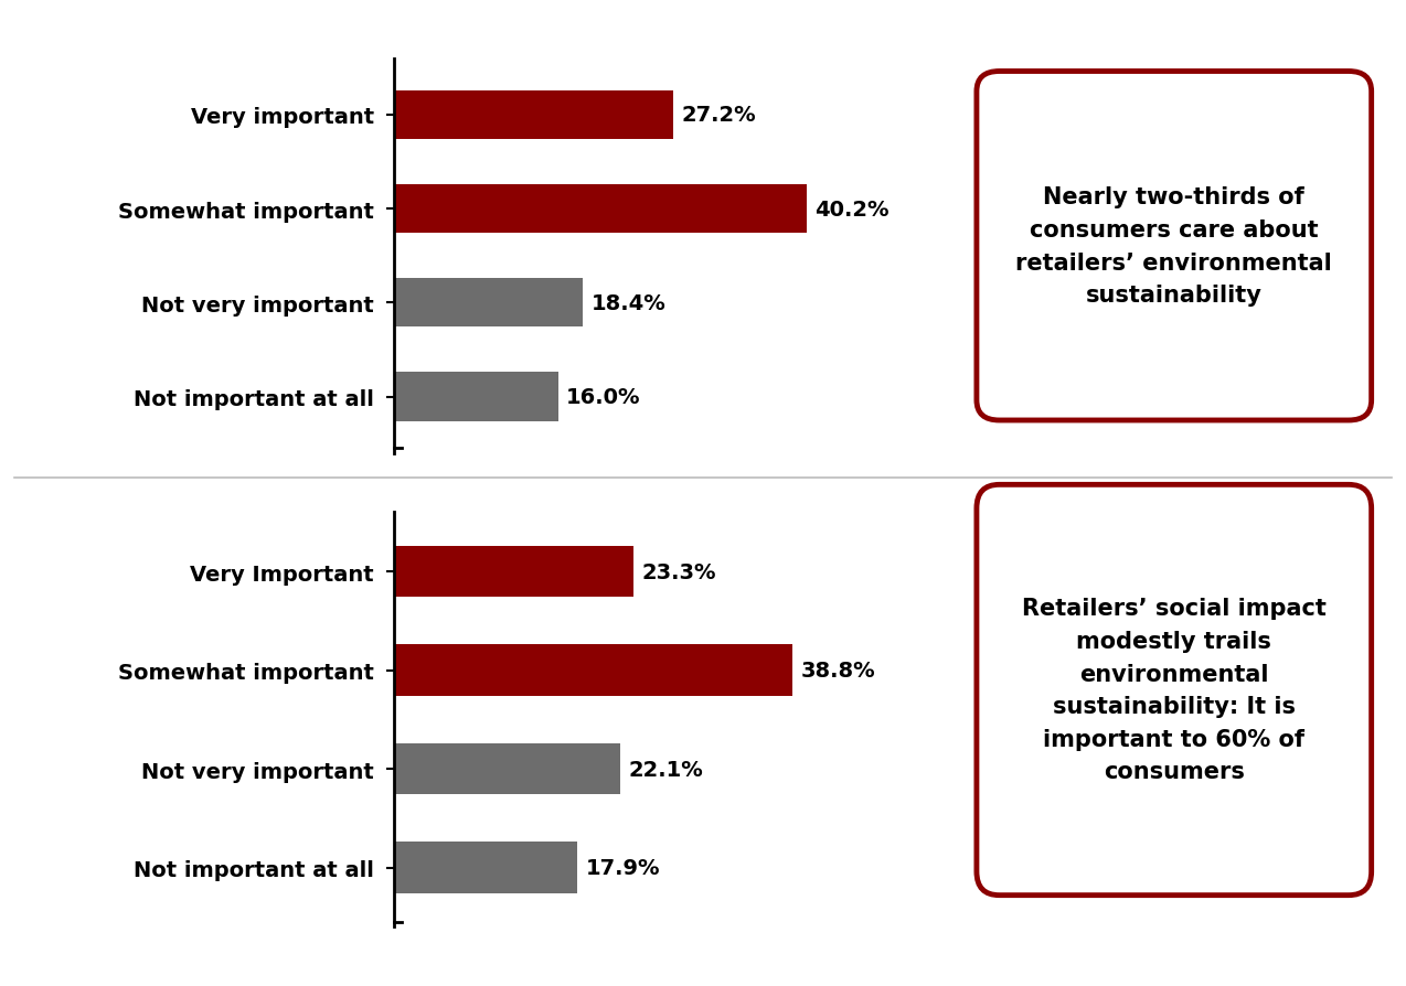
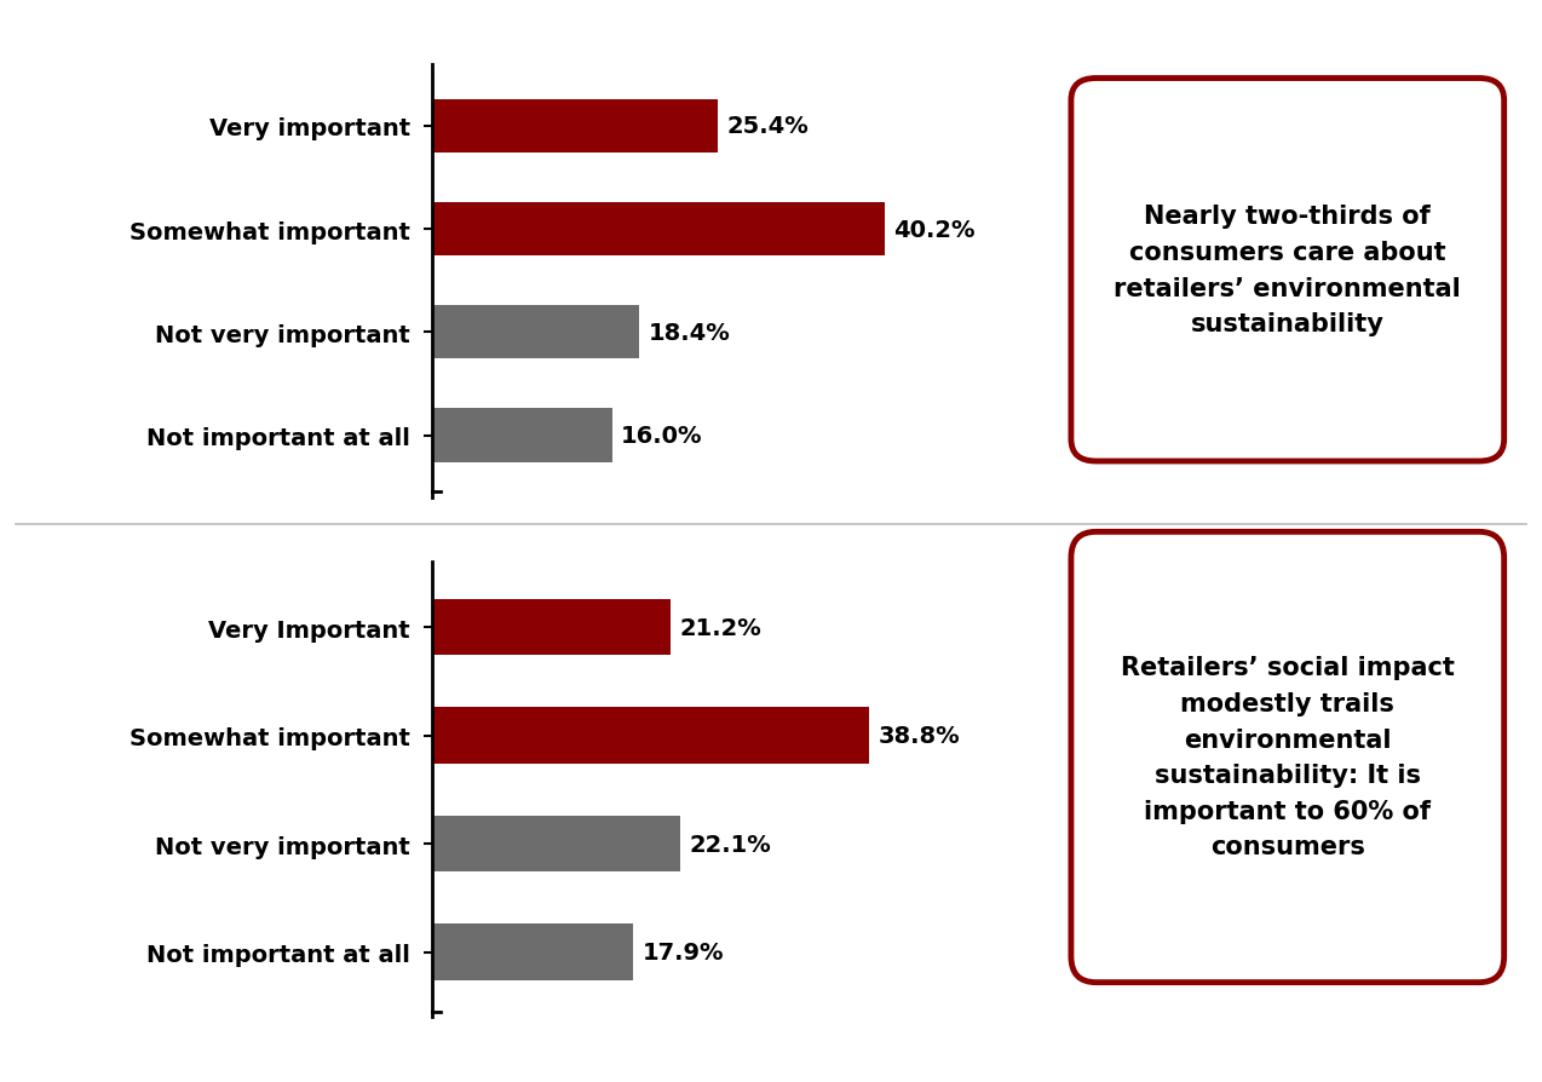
Very important: 27.2% -> 25.4%
Very Important: 23.3% -> 21.2%
